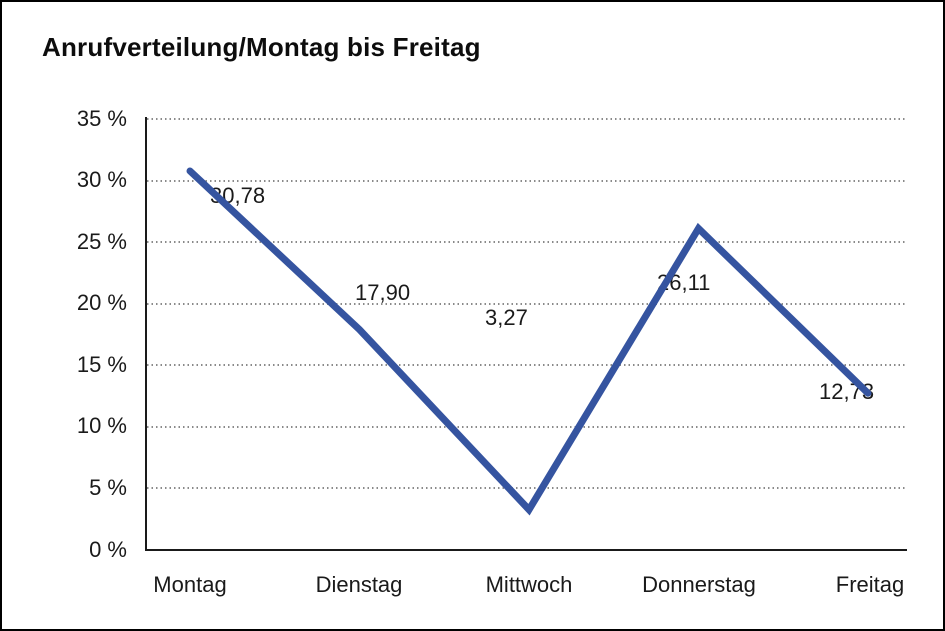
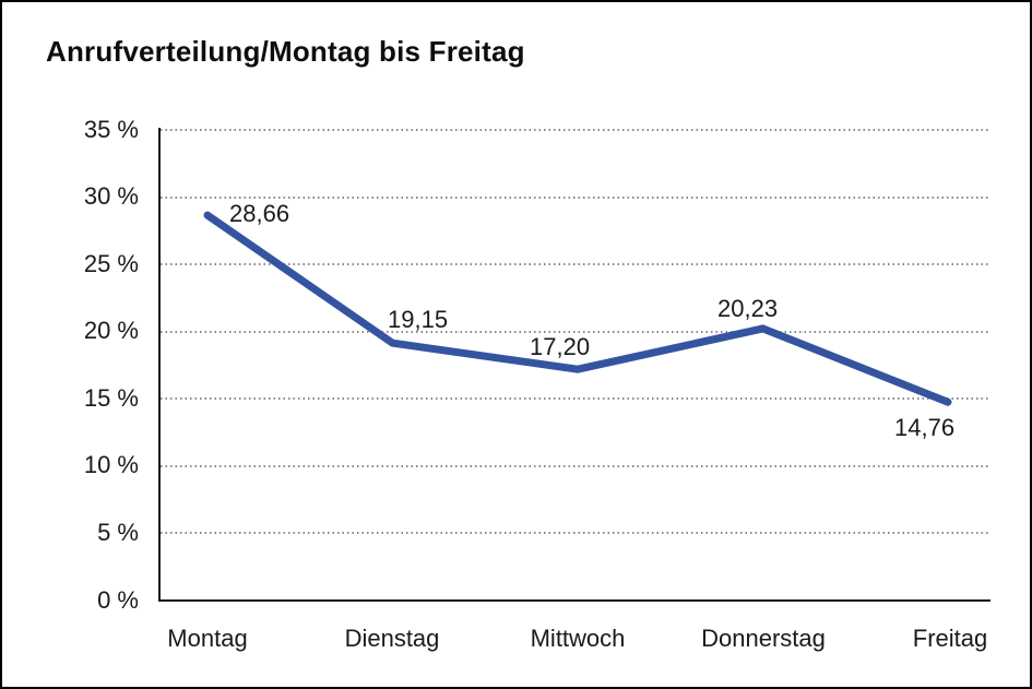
Montag: 30,78 -> 28,66
Dienstag: 17,90 -> 19,15
Mittwoch: 3,27 -> 17,20
Donnerstag: 26,11 -> 20,23
Freitag: 12,73 -> 14,76
